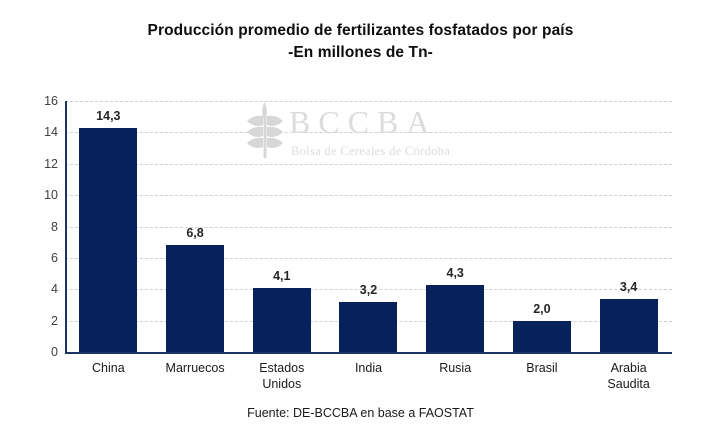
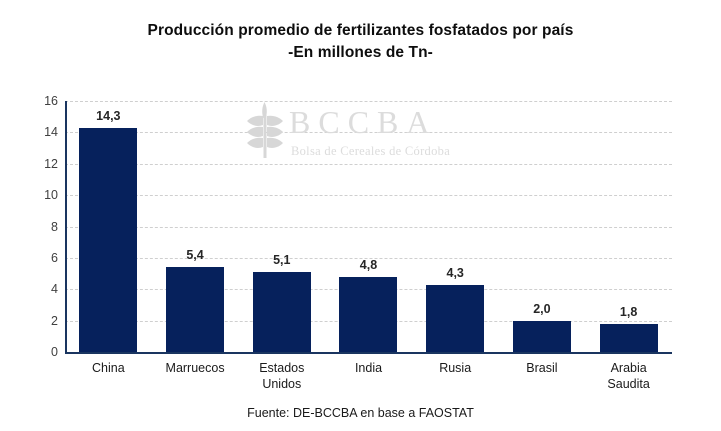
Marruecos: 6,8 -> 5,4
Estados Unidos: 4,1 -> 5,1
India: 3,2 -> 4,8
Arabia Saudita: 3,4 -> 1,8
